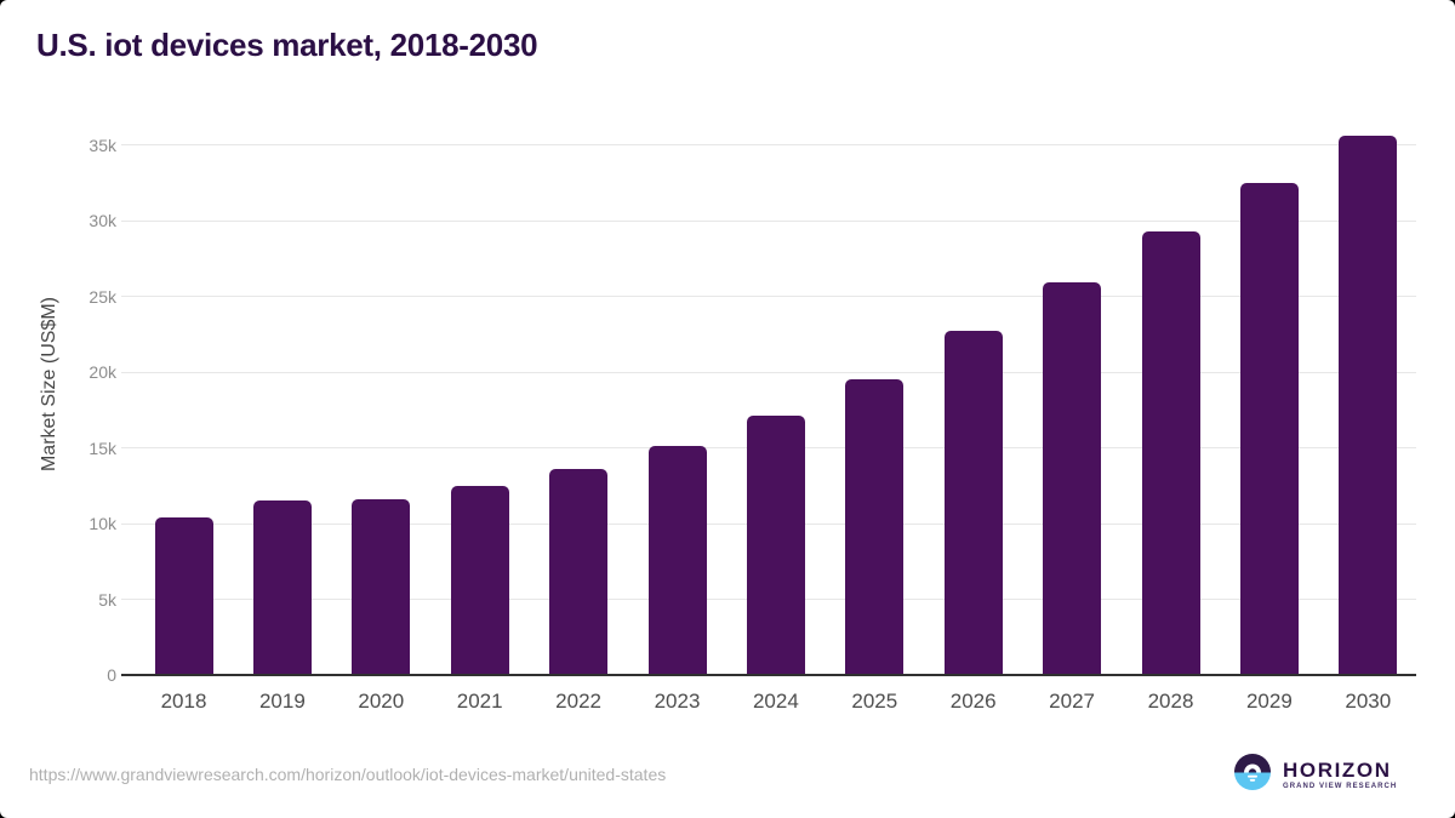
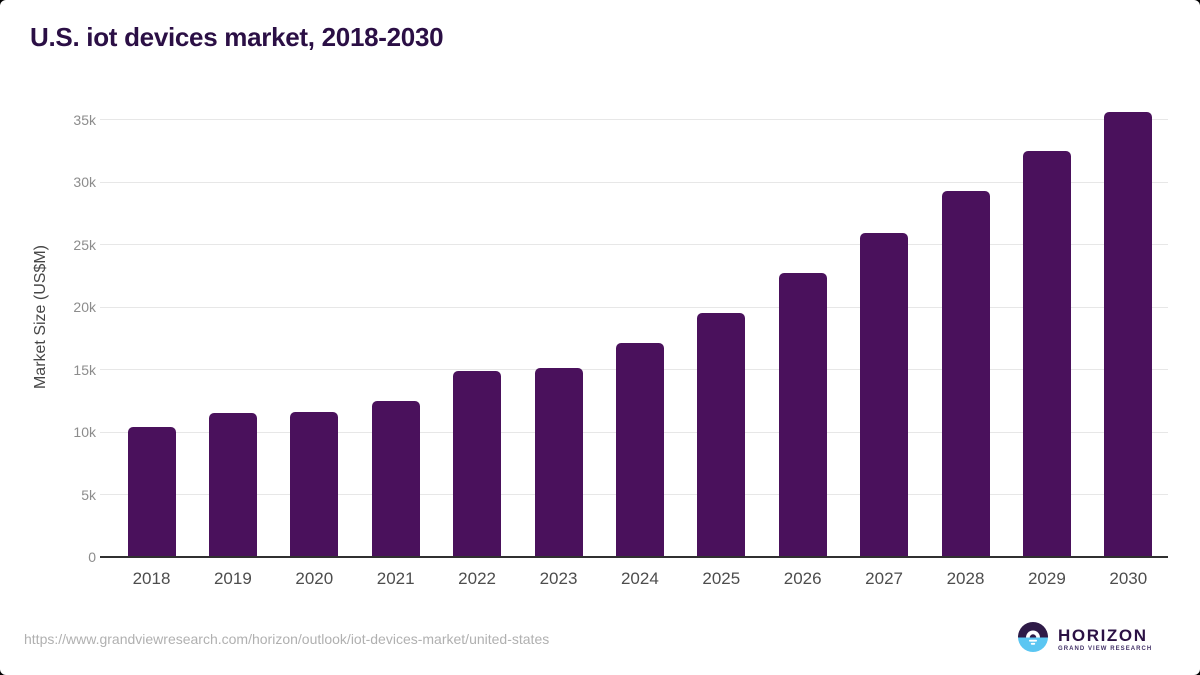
2022: 13.6k -> 14.9k
